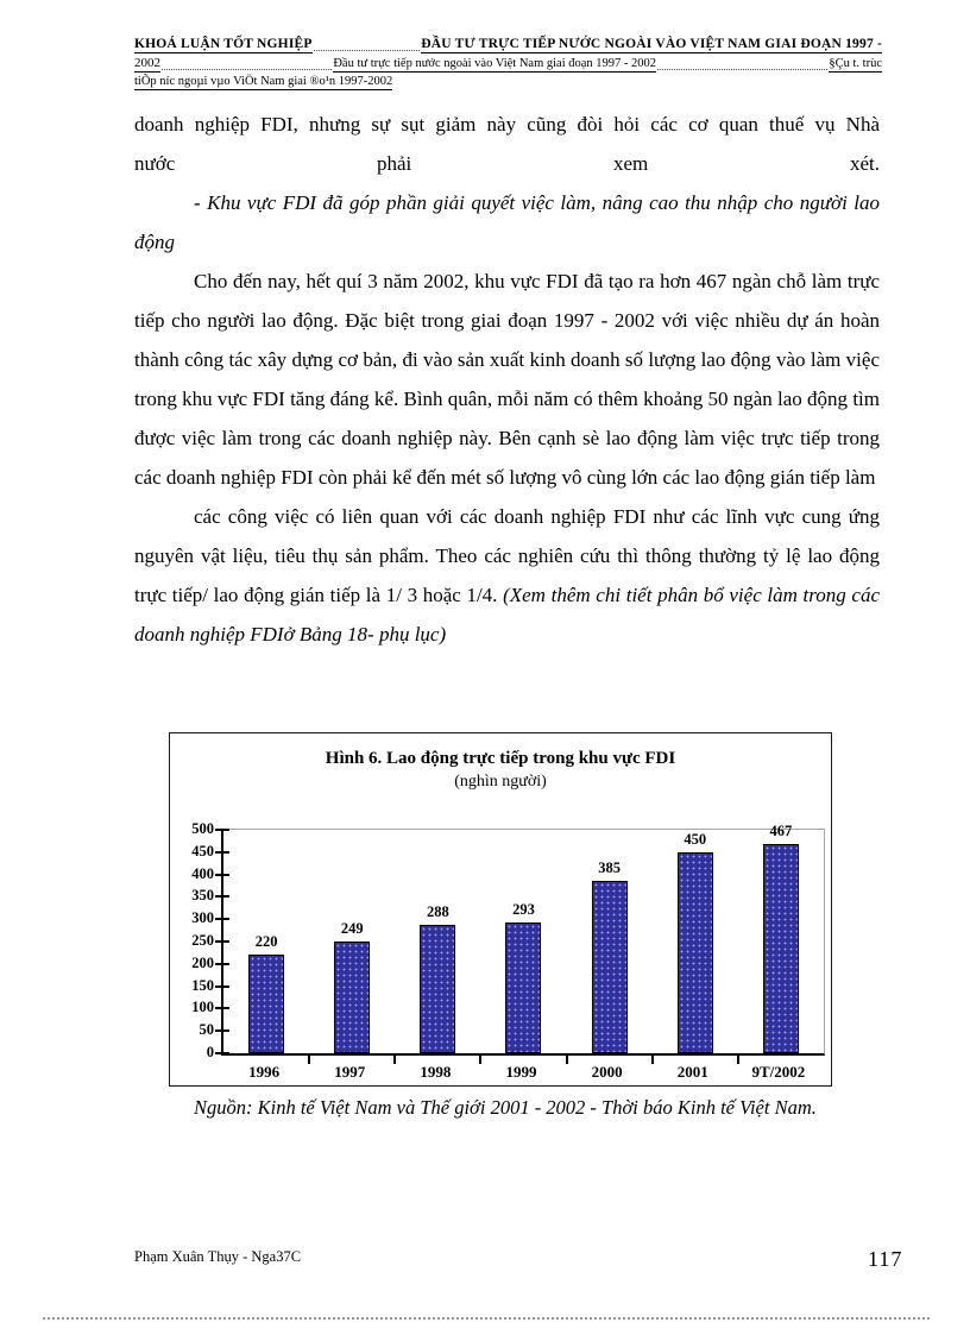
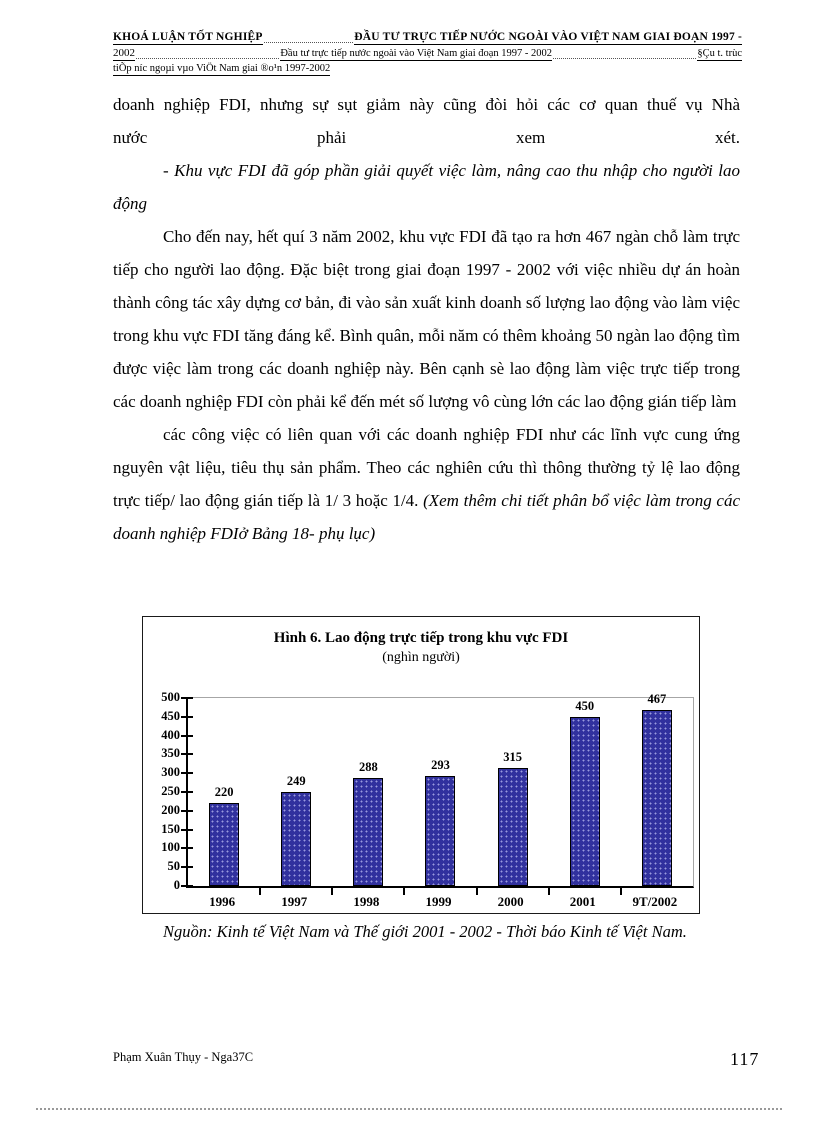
2000: 385 -> 315
